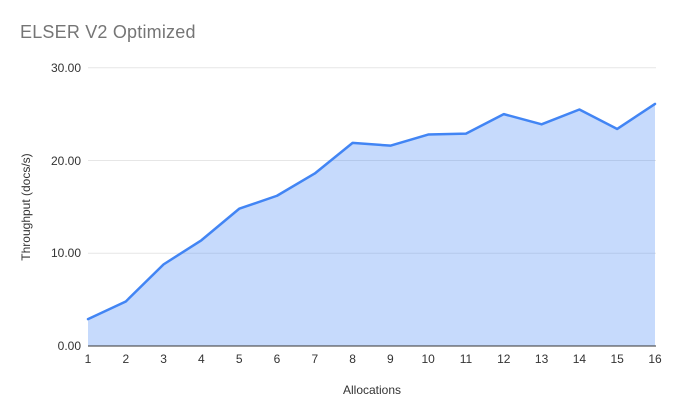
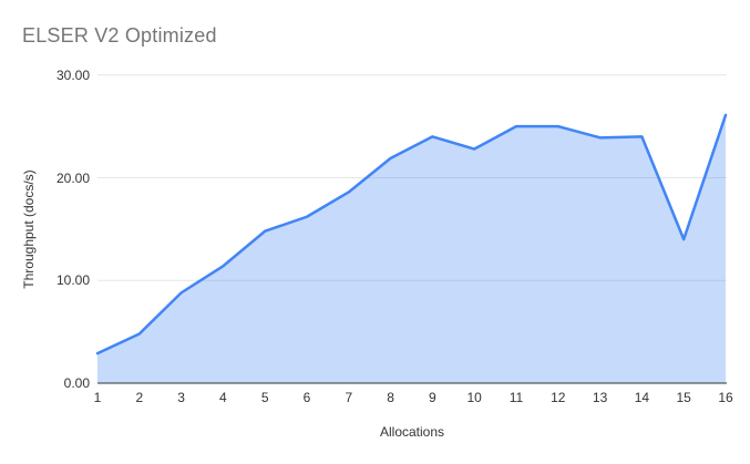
9: 22 -> 24
11: 23 -> 25
14: 26 -> 24
15: 23 -> 14
